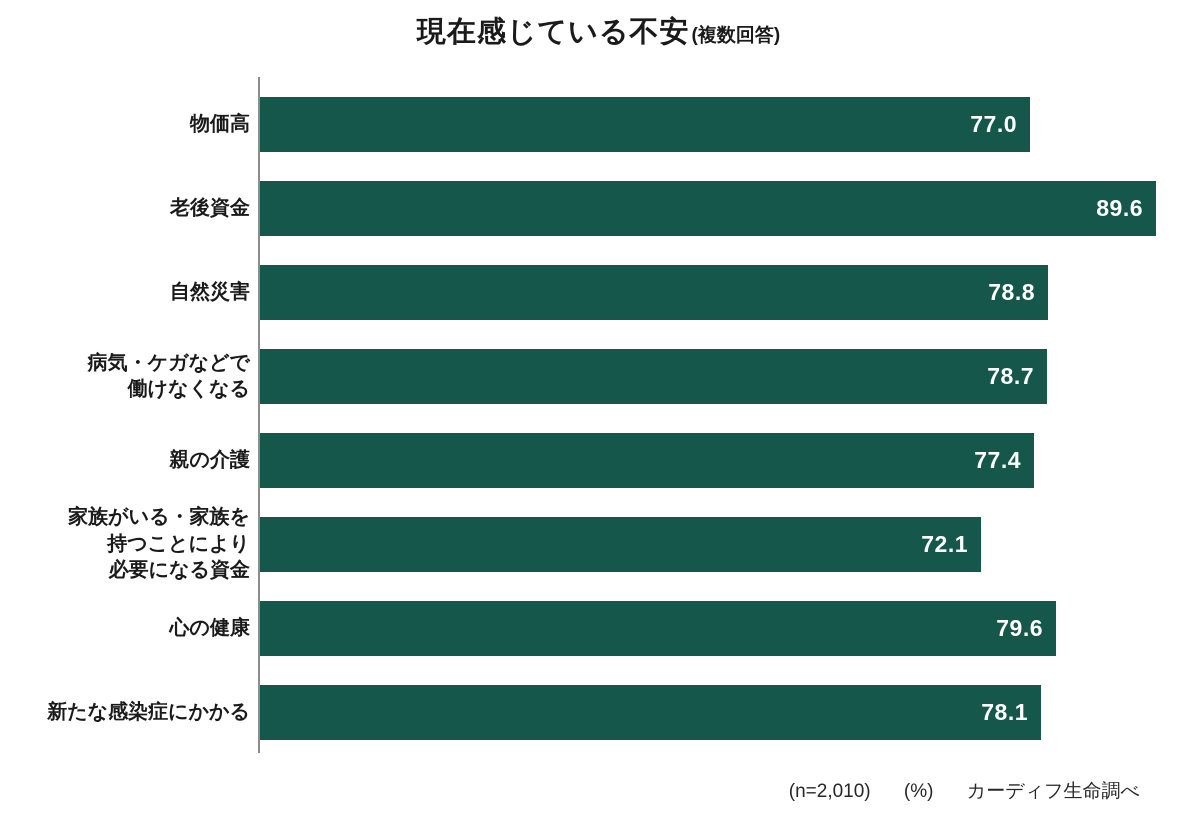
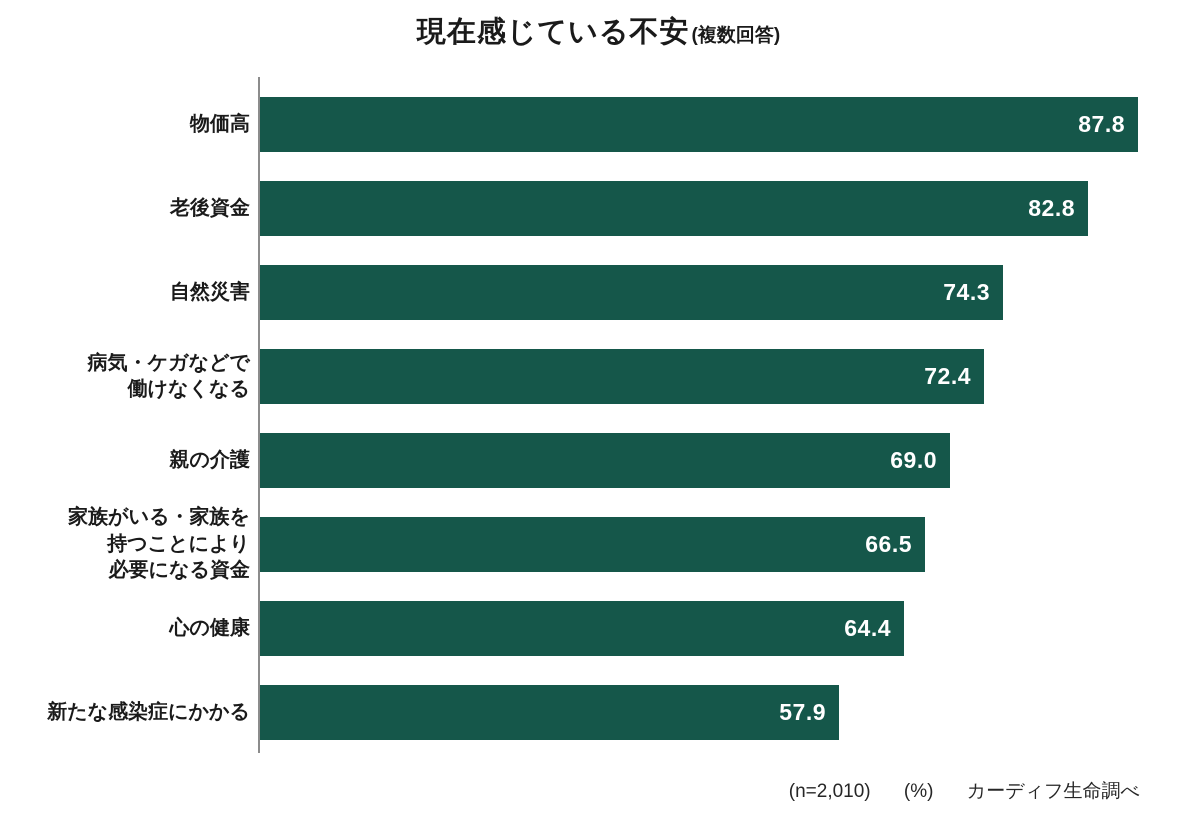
物価高: 77.0 -> 87.8
老後資金: 89.6 -> 82.8
自然災害: 78.8 -> 74.3
病気・ケガなどで働けなくなる: 78.7 -> 72.4
親の介護: 77.4 -> 69.0
家族がいる・家族を持つことにより必要になる資金: 72.1 -> 66.5
心の健康: 79.6 -> 64.4
新たな感染症にかかる: 78.1 -> 57.9
